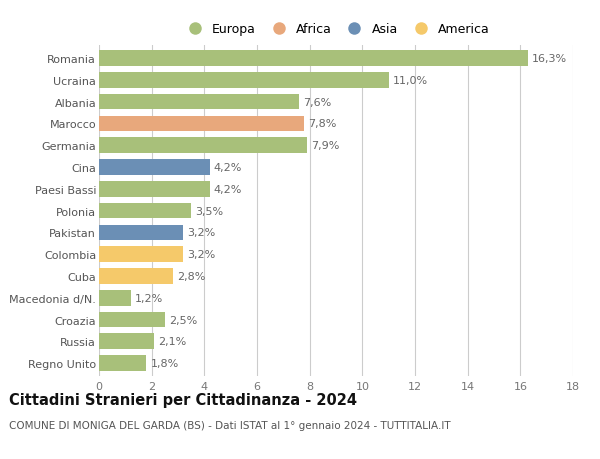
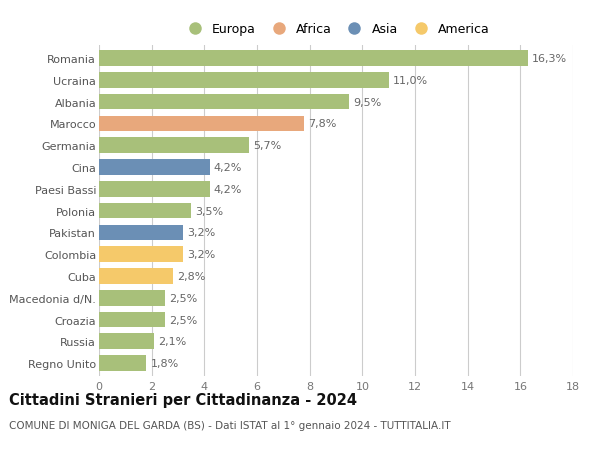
Albania: 7,6% -> 9,5%
Germania: 7,9% -> 5,7%
Macedonia d/N.: 1,2% -> 2,5%
